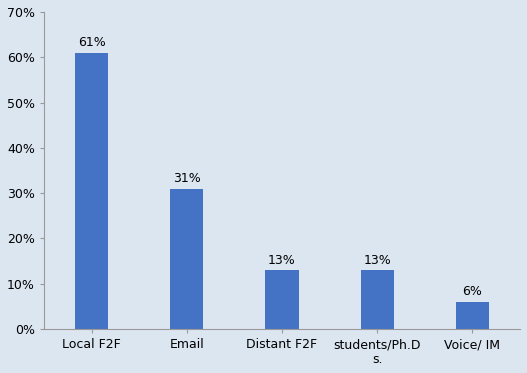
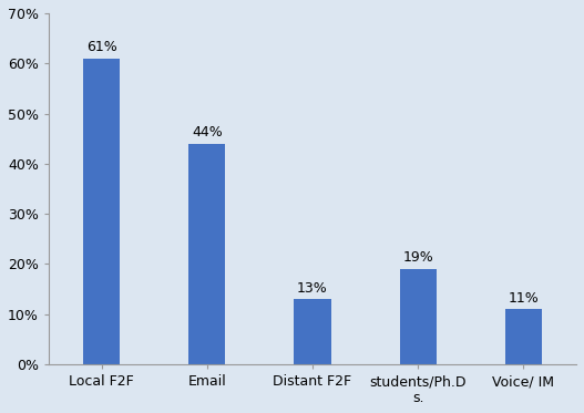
Email: 31% -> 44%
students/Ph.D s.: 13% -> 19%
Voice/ IM: 6% -> 11%
